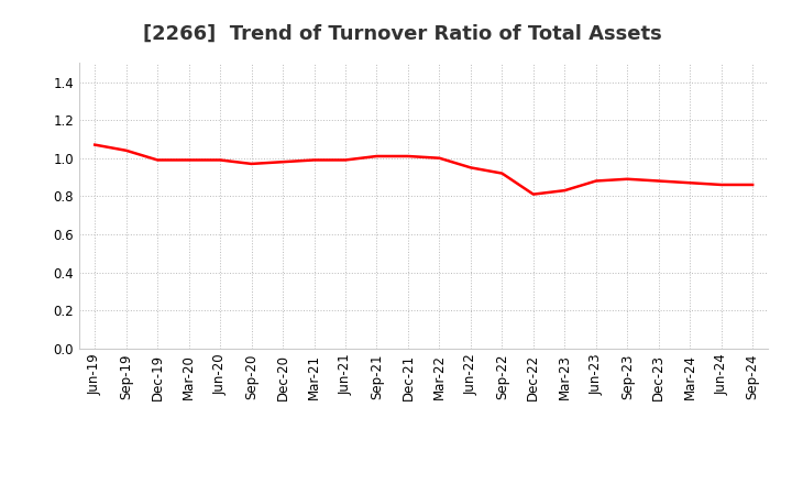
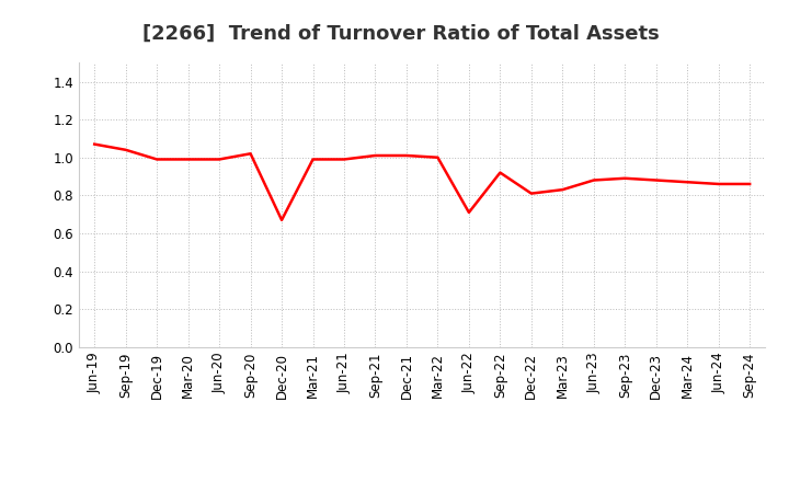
Sep-20: 0.97 -> 1.02
Dec-20: 0.98 -> 0.67
Jun-22: 0.95 -> 0.71
